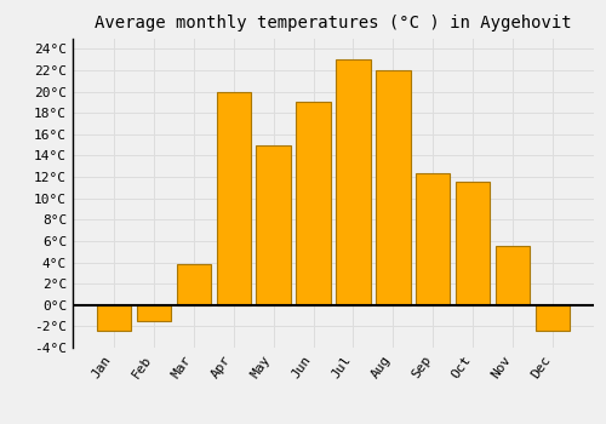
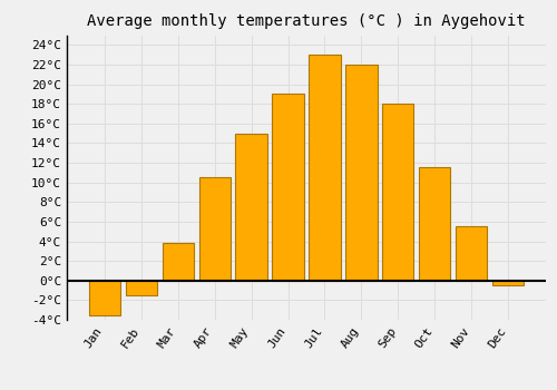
Jan: -2.4°C -> -3.5°C
Apr: 20.0°C -> 10.5°C
Sep: 12.4°C -> 18.0°C
Dec: -2.4°C -> -0.5°C
